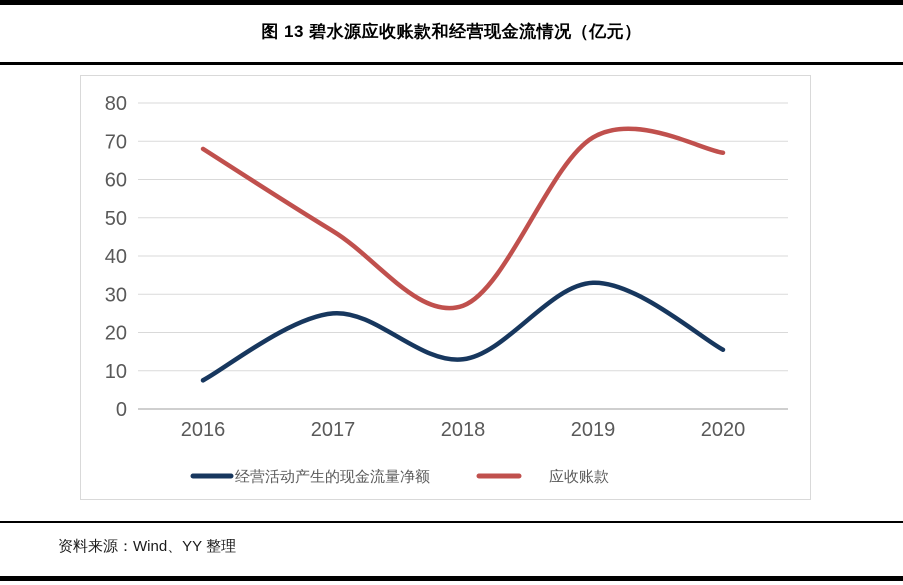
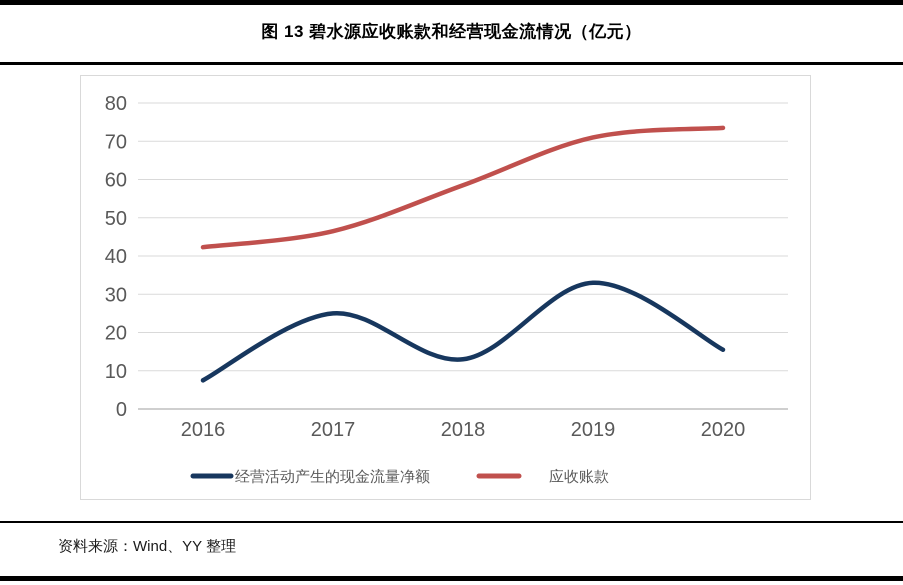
应收账款/2016: 68 -> 42
应收账款/2018: 27 -> 58
应收账款/2020: 67 -> 74
